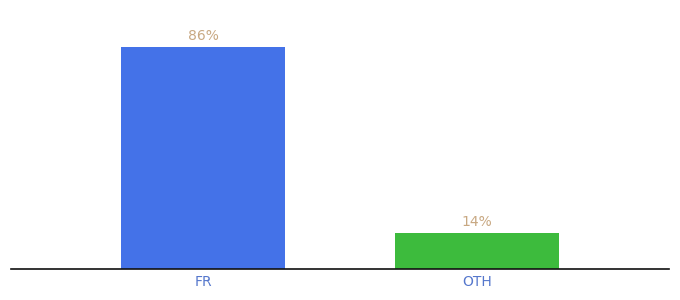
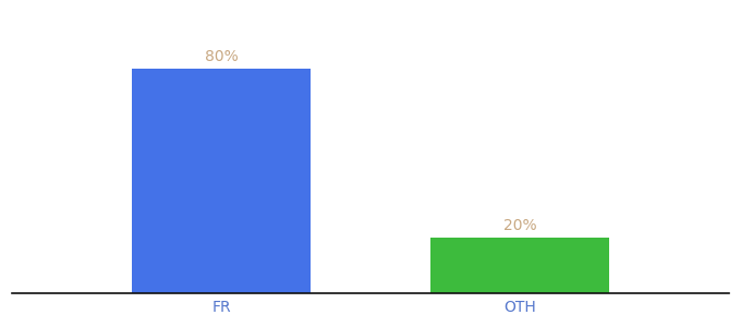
FR: 86% -> 80%
OTH: 14% -> 20%
